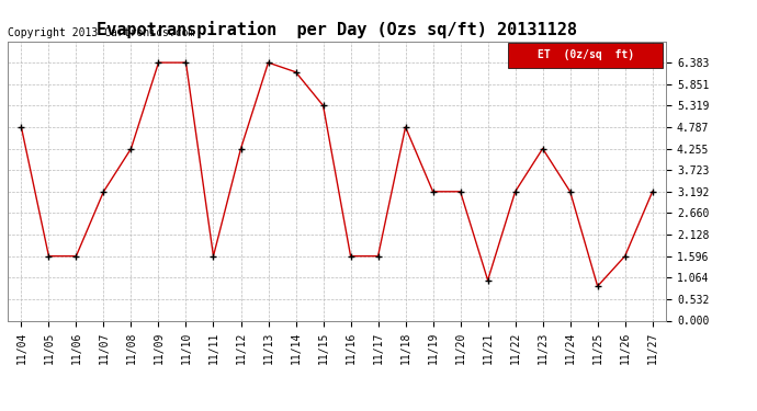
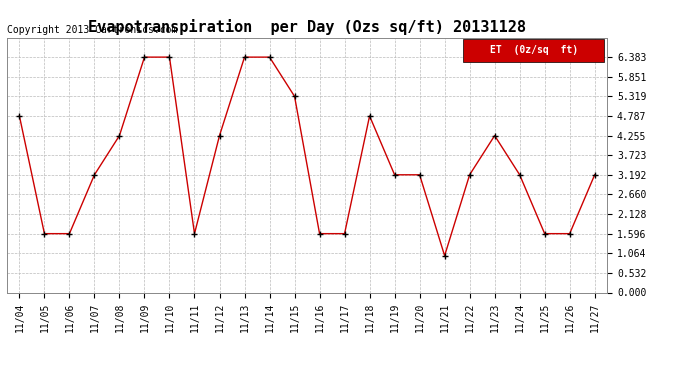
11/14: 6.15 -> 6.38
11/25: 0.85 -> 1.60
